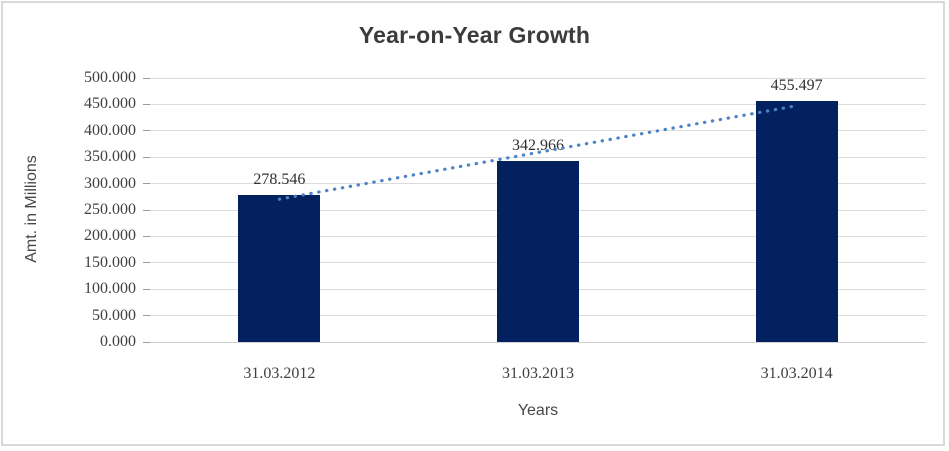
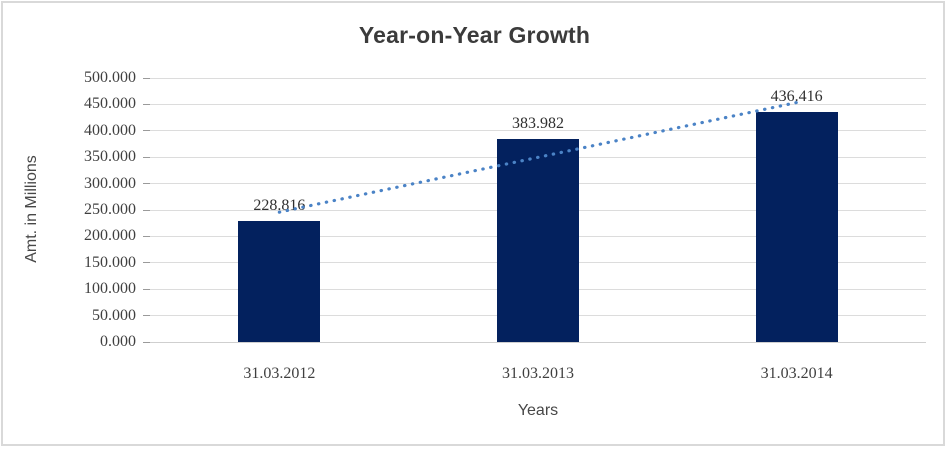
31.03.2012: 278.546 -> 228.816
31.03.2013: 342.966 -> 383.982
31.03.2014: 455.497 -> 436.416
